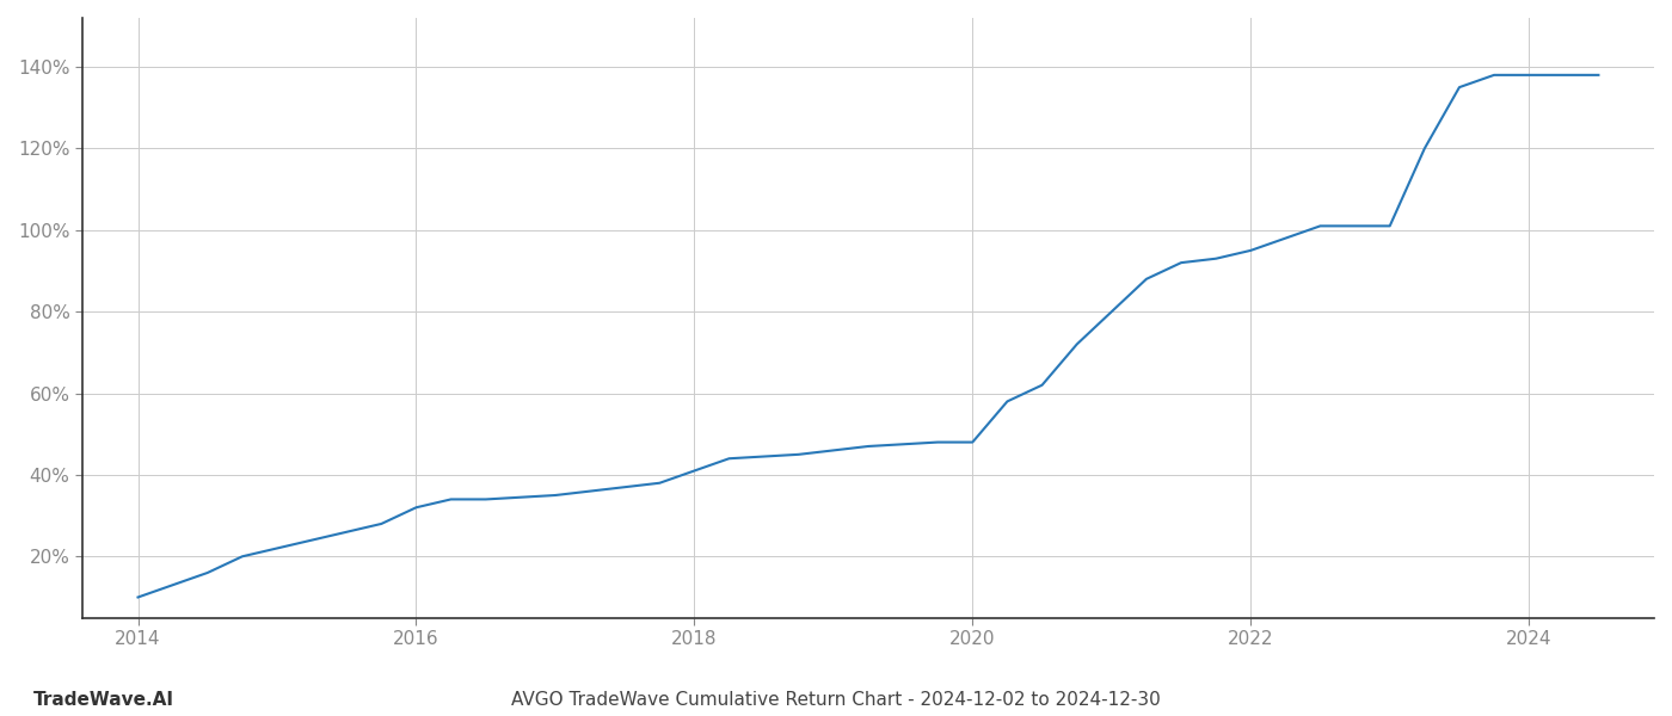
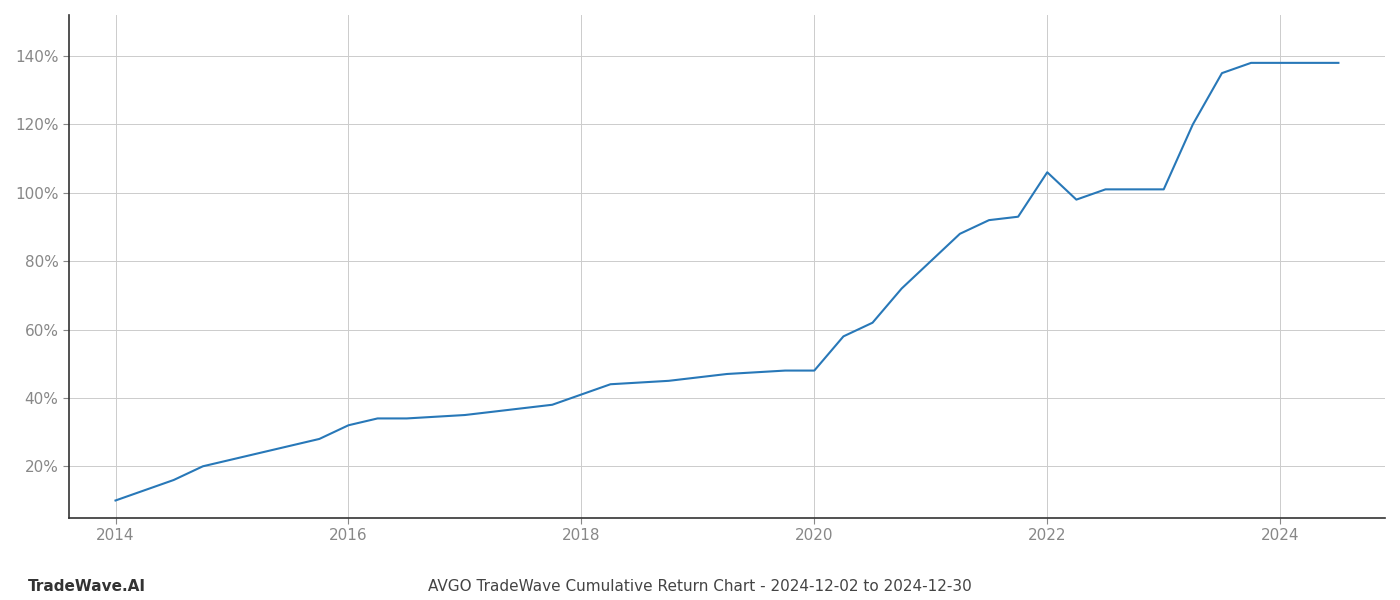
2022: 95.0% -> 106.0%
